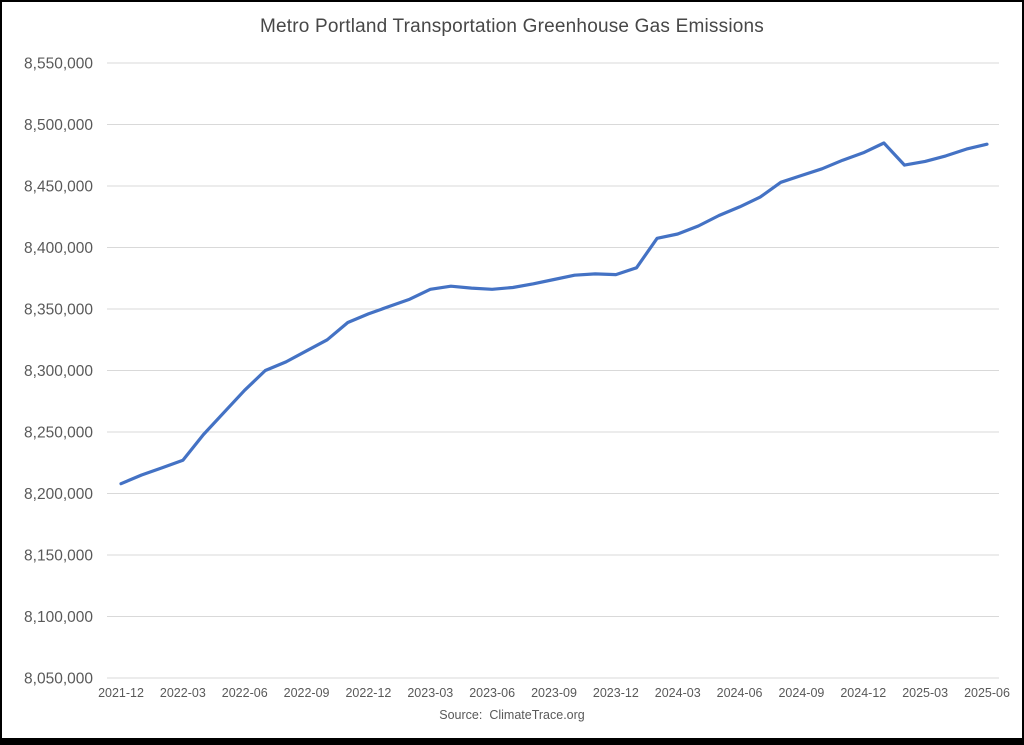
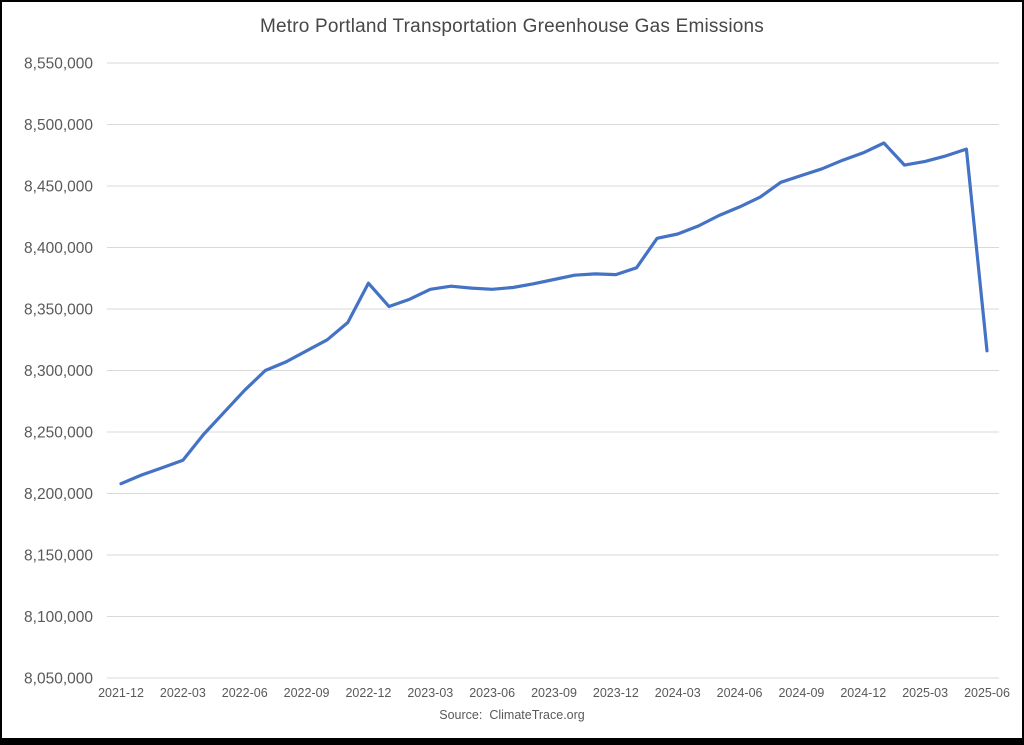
2022-12: 8346000 -> 8371000
2025-06: 8484000 -> 8316000
